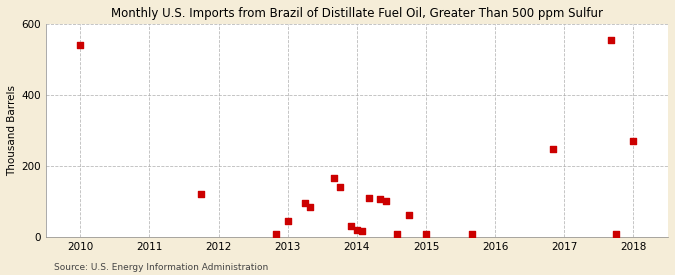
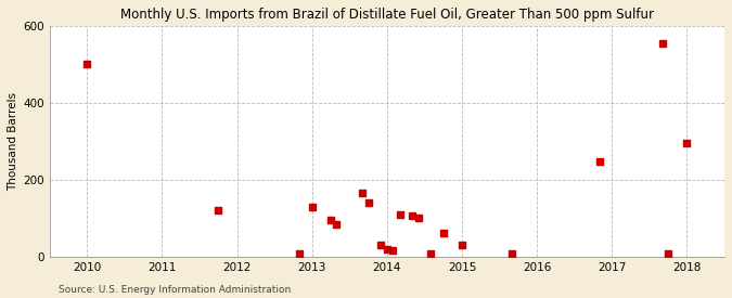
2010: 540 -> 500
2013: 45 -> 130
2015: 8 -> 30
2018: 270 -> 295
